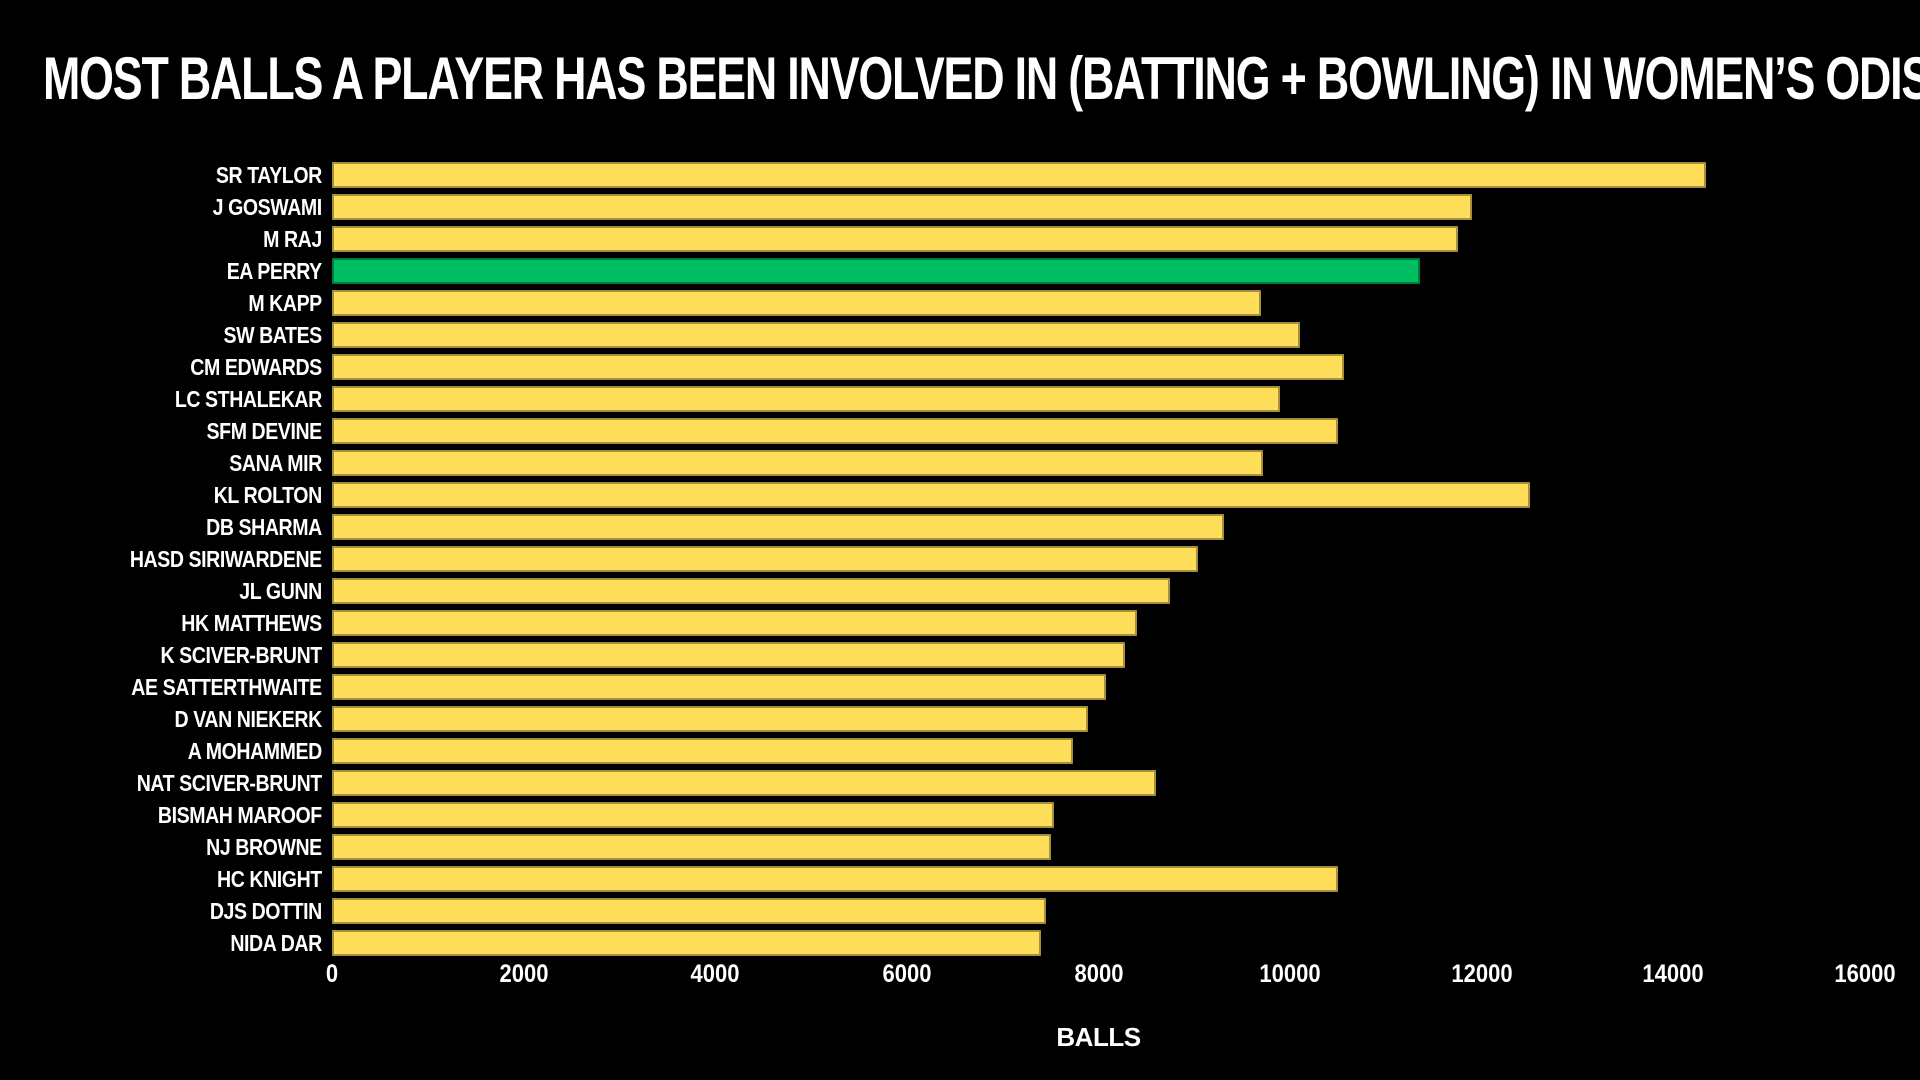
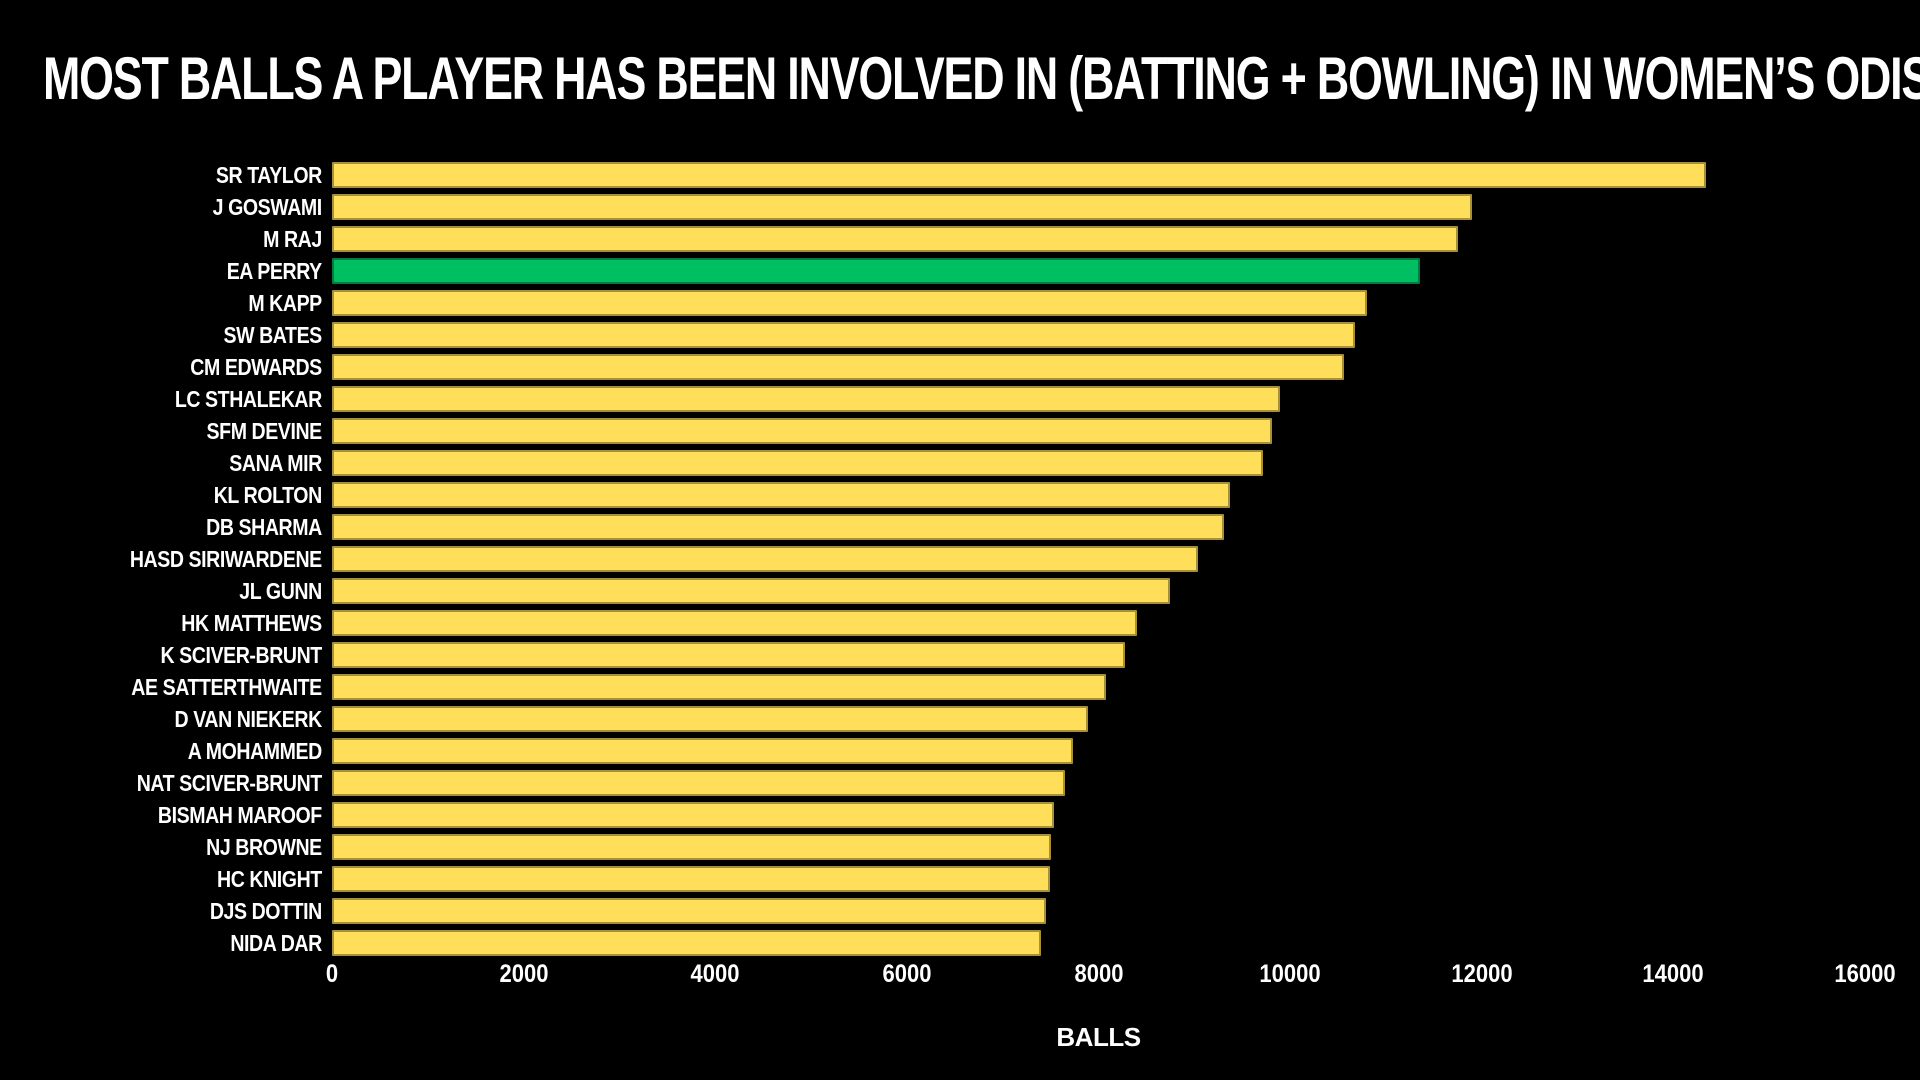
M KAPP: 9700 -> 10800
SW BATES: 10100 -> 10700
SFM DEVINE: 10500 -> 9800
KL ROLTON: 12500 -> 9400
NAT SCIVER-BRUNT: 8600 -> 7600
HC KNIGHT: 10500 -> 7500
